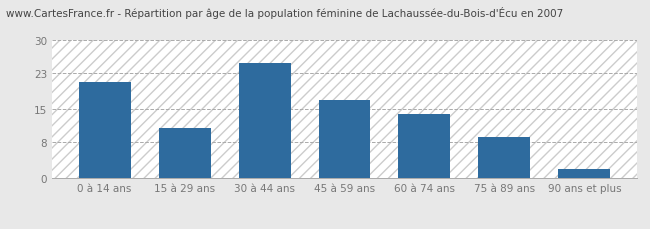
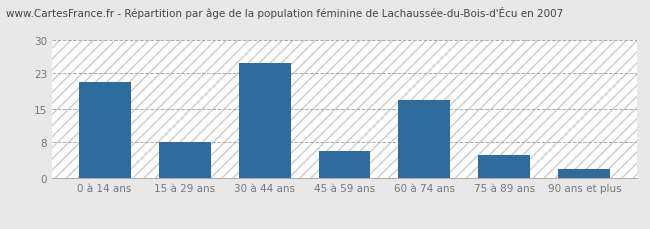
15 à 29 ans: 11 -> 8
45 à 59 ans: 17 -> 6
60 à 74 ans: 14 -> 17
75 à 89 ans: 9 -> 5
